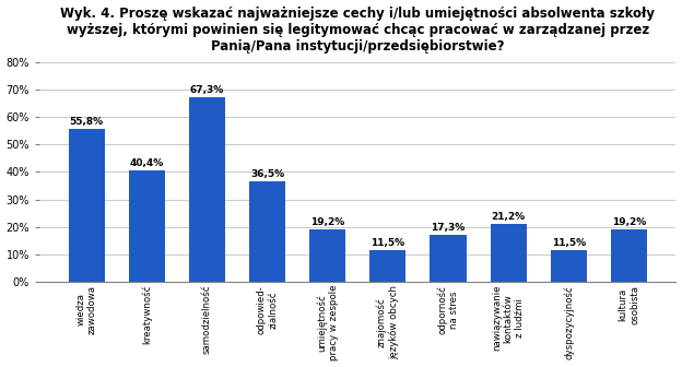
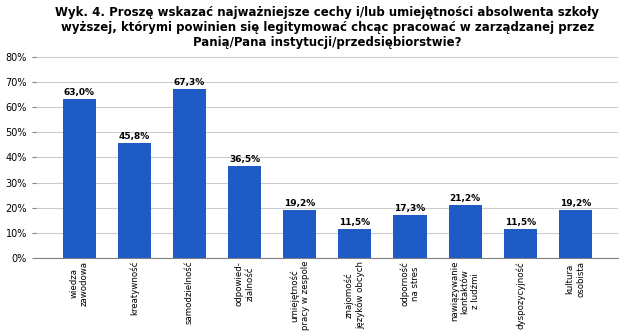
wiedza zawodowa: 55,8% -> 63,0%
kreatywność: 40,4% -> 45,8%
